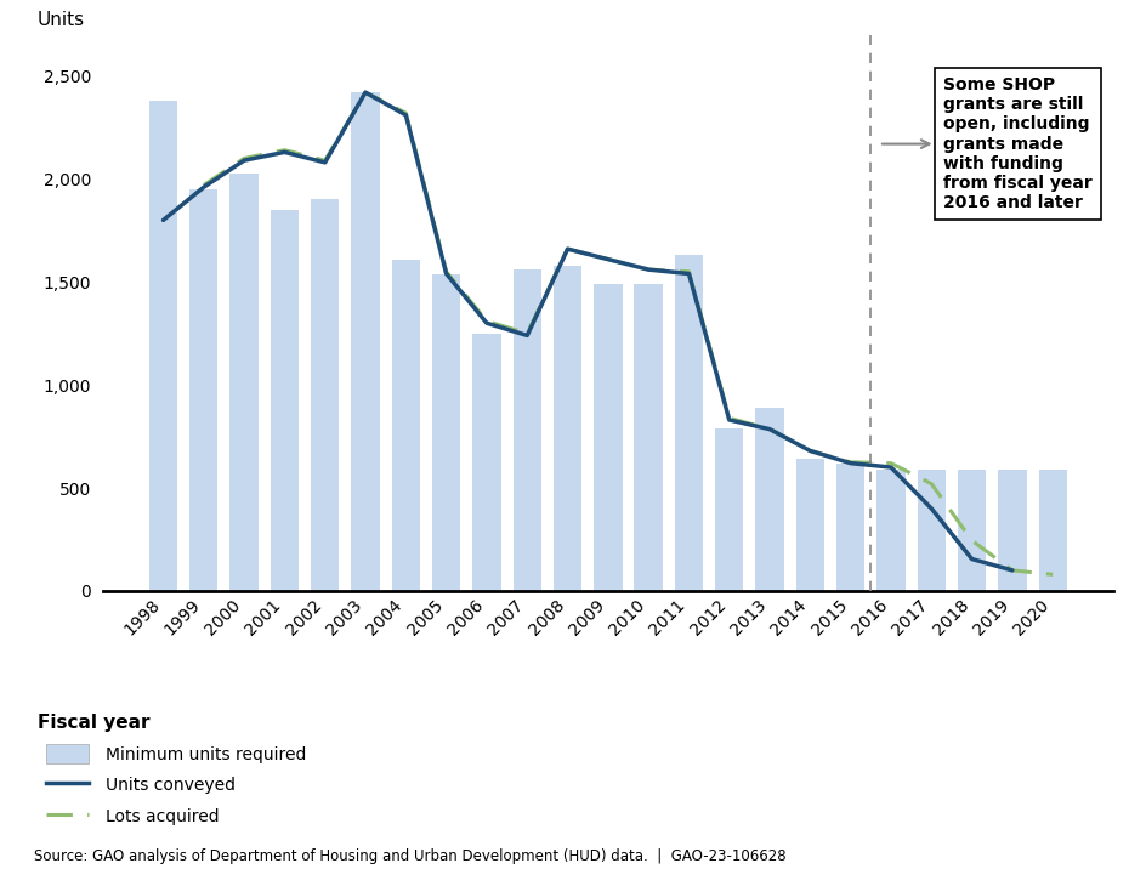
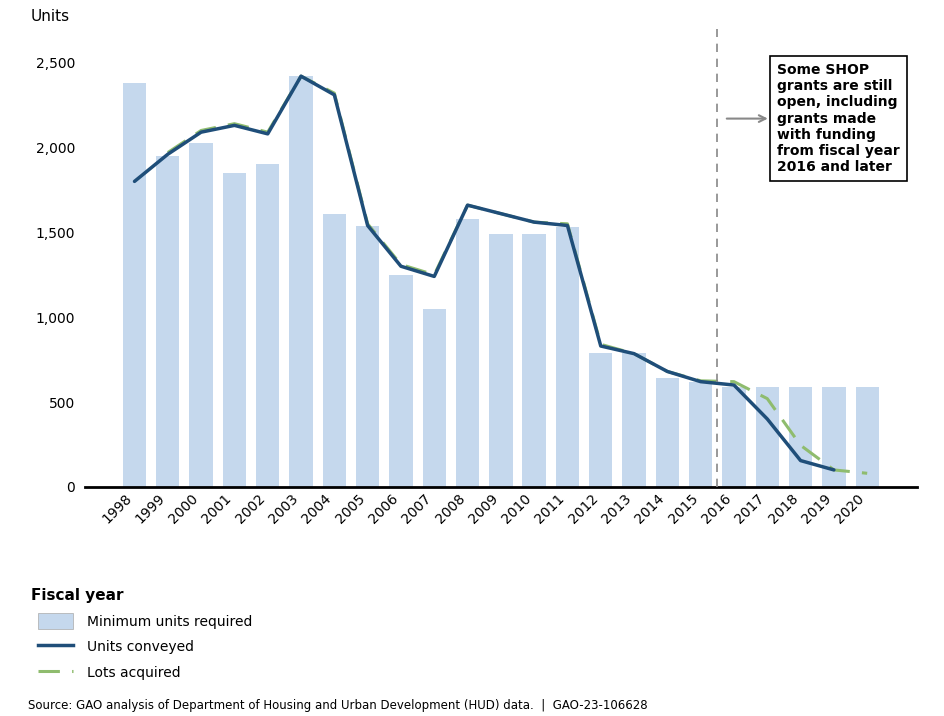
Minimum units required/2007: 1,560 -> 1,050
Minimum units required/2011: 1,630 -> 1,530
Minimum units required/2013: 890 -> 790
